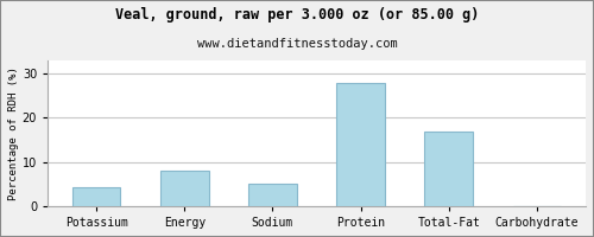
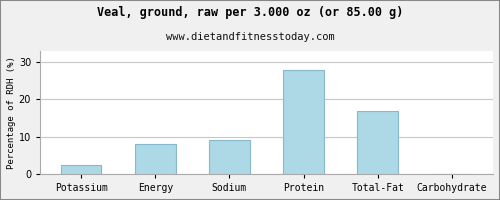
Potassium: 4.2 -> 2.5
Sodium: 5.2 -> 9.0
